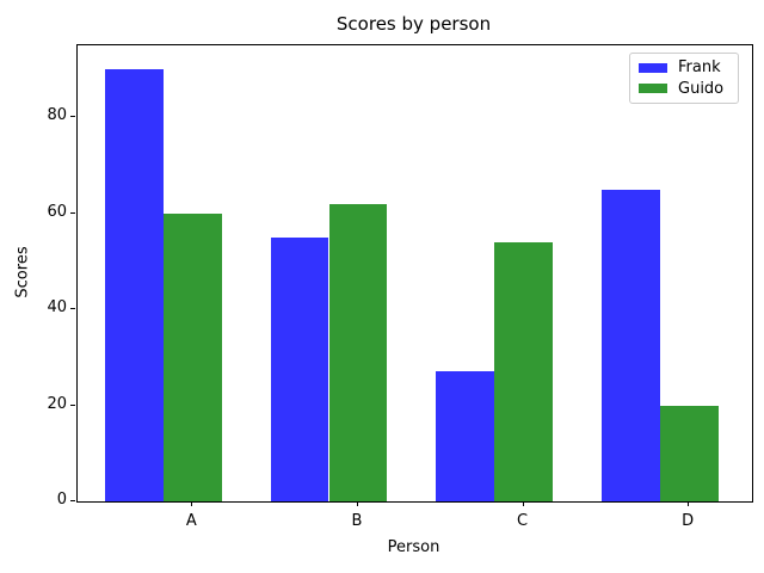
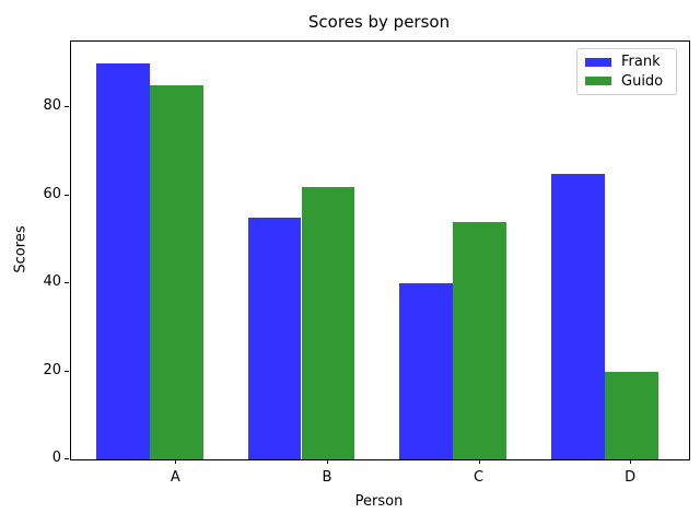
Guido/A: 60 -> 85
Frank/C: 27 -> 40
